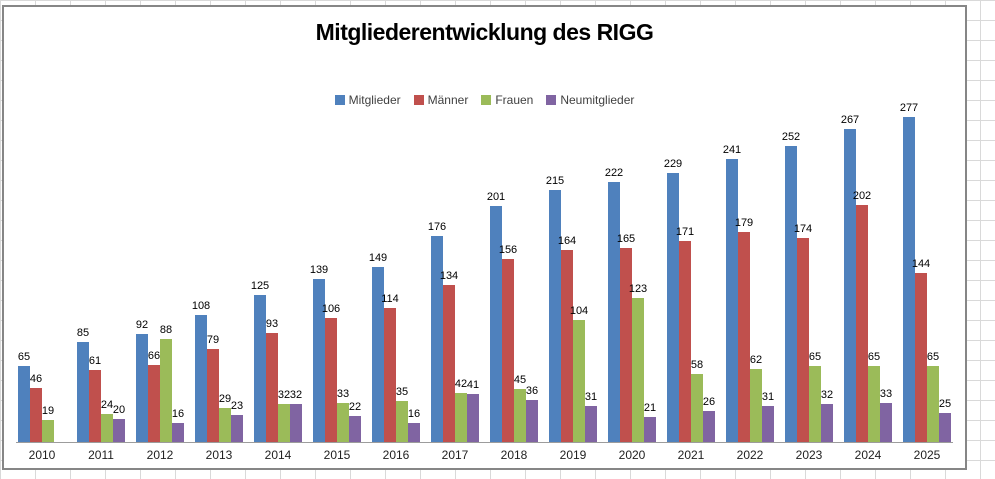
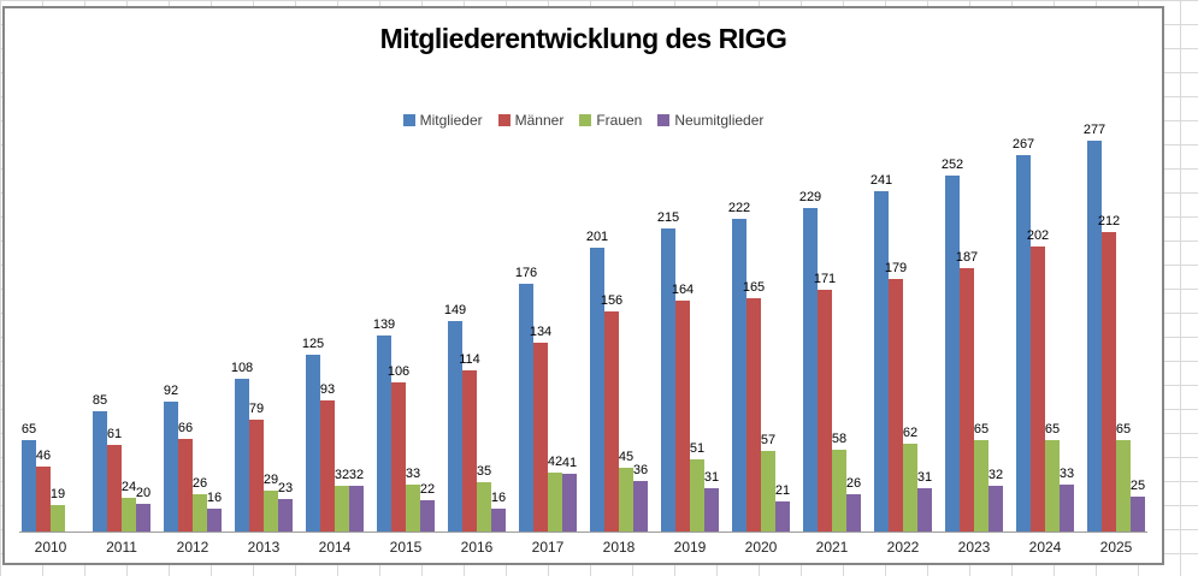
Frauen/2012: 88 -> 26
Frauen/2019: 104 -> 51
Frauen/2020: 123 -> 57
Männer/2023: 174 -> 187
Männer/2025: 144 -> 212
